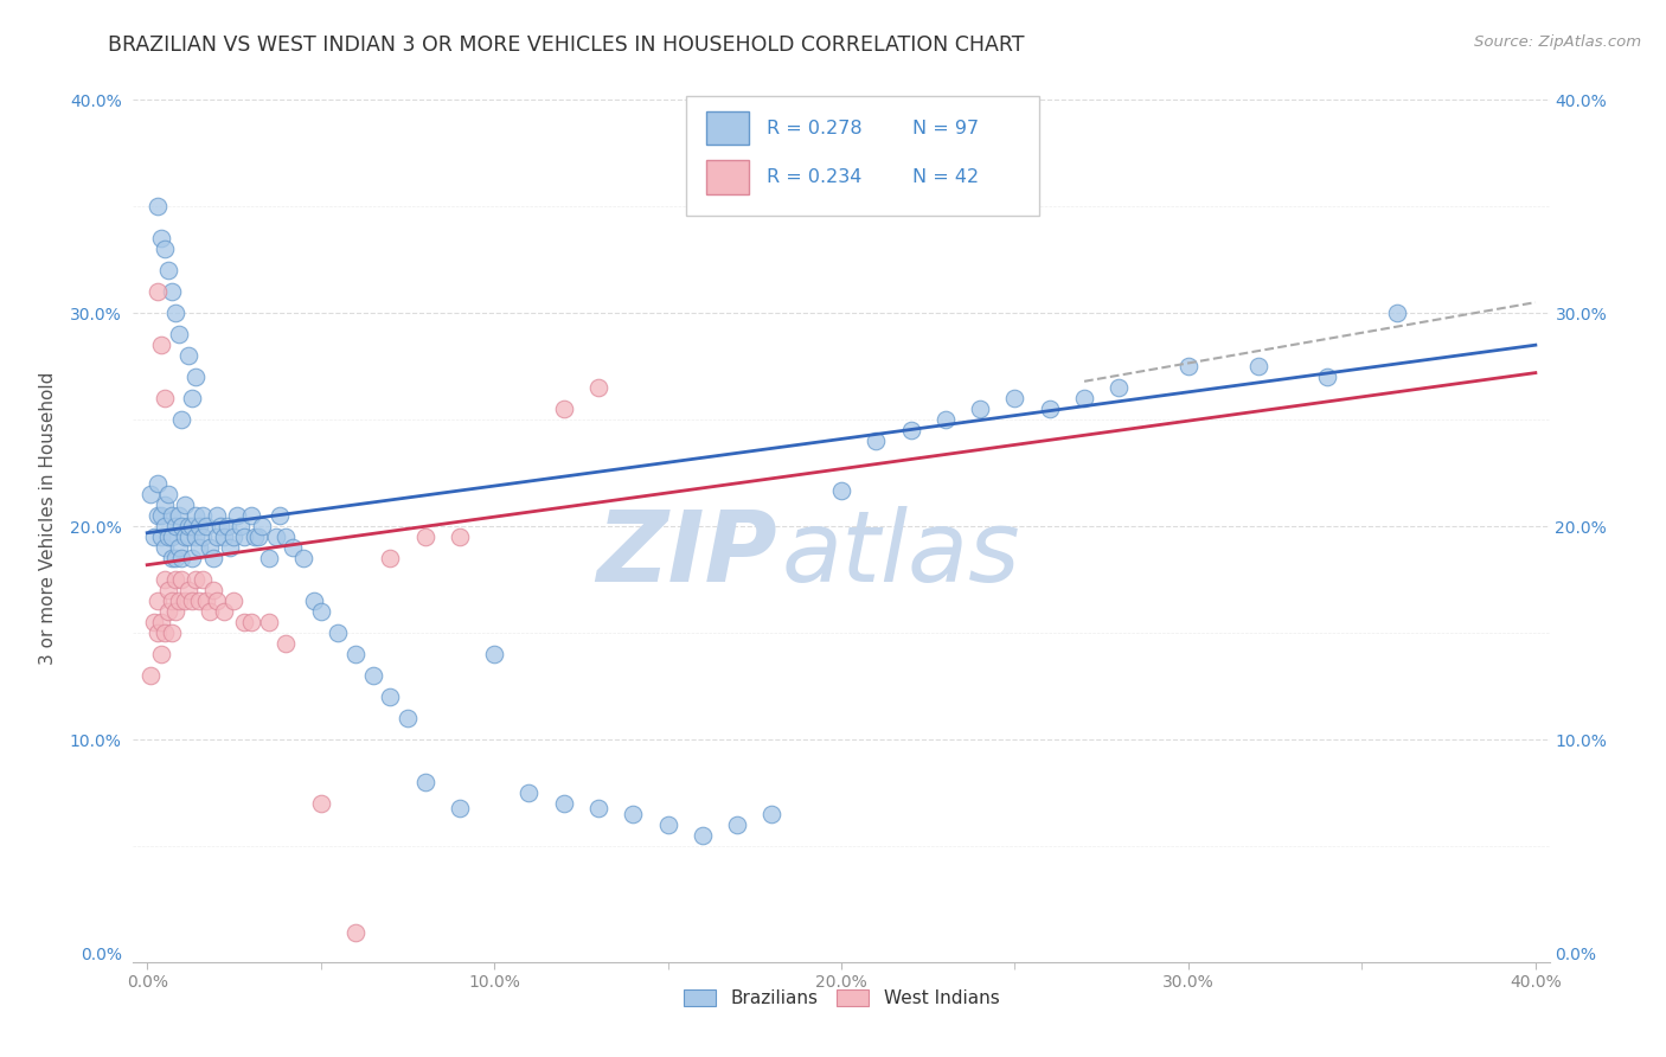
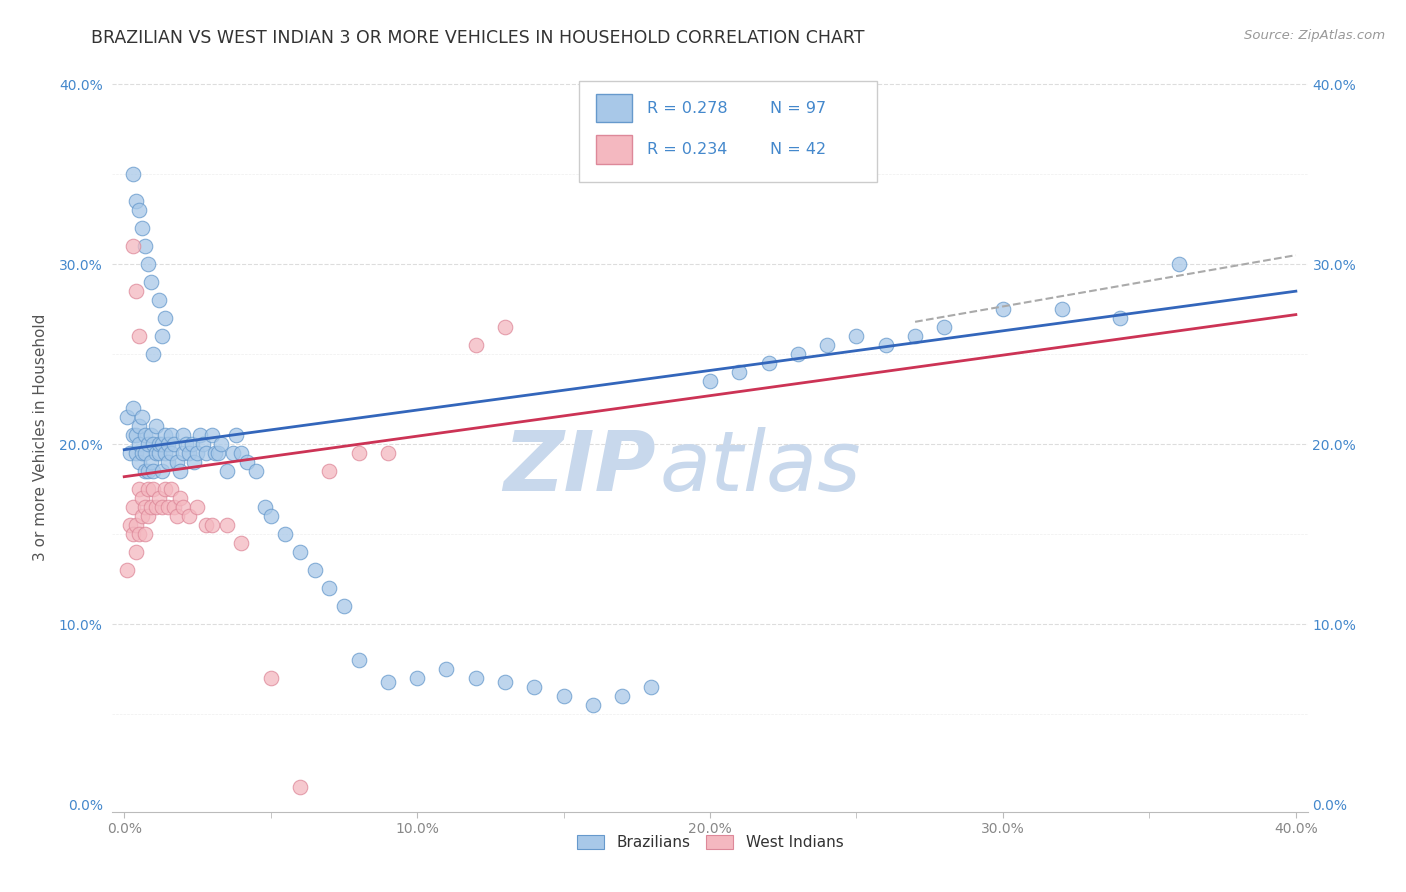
Brazilians/10.0%: 14.0% -> 7.0%
Brazilians/20.0%: 21.7% -> 23.5%
